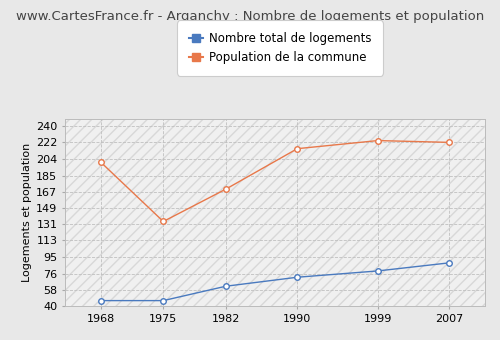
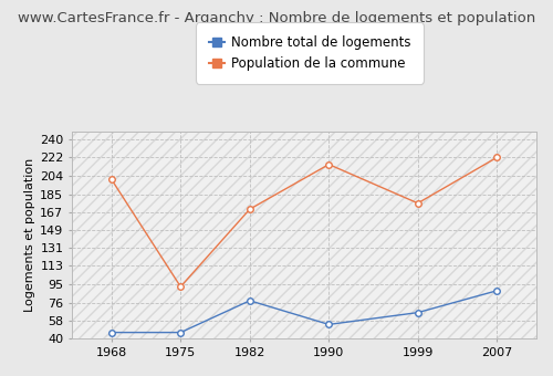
Population de la commune/1975: 134 -> 92
Nombre total de logements/1982: 62 -> 78
Nombre total de logements/1990: 72 -> 54
Nombre total de logements/1999: 79 -> 66
Population de la commune/1999: 224 -> 176
